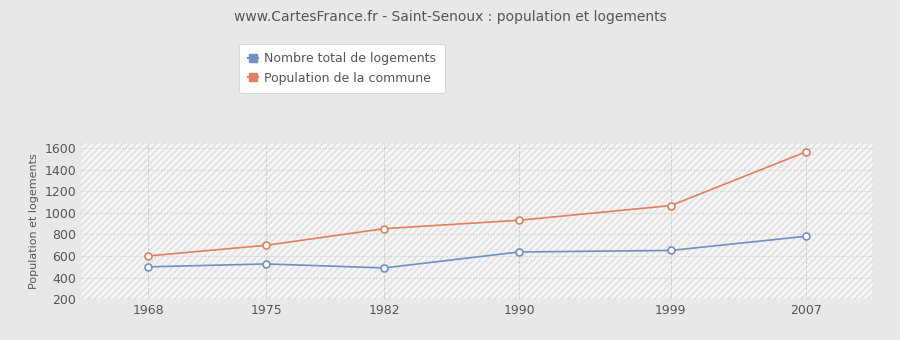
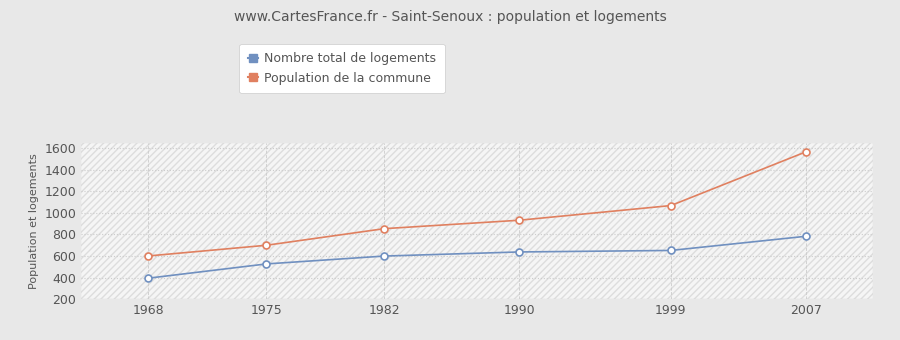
Nombre total de logements/1968: 500 -> 400
Nombre total de logements/1982: 490 -> 600
